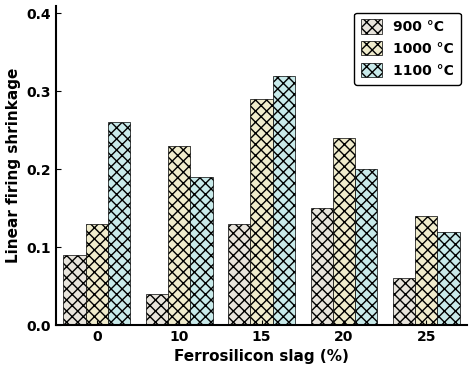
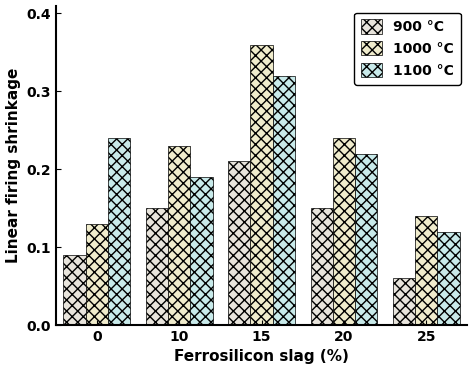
1100 °C/0: 0.26 -> 0.24
900 °C/10: 0.04 -> 0.15
900 °C/15: 0.13 -> 0.21
1000 °C/15: 0.29 -> 0.36
1100 °C/20: 0.20 -> 0.22
